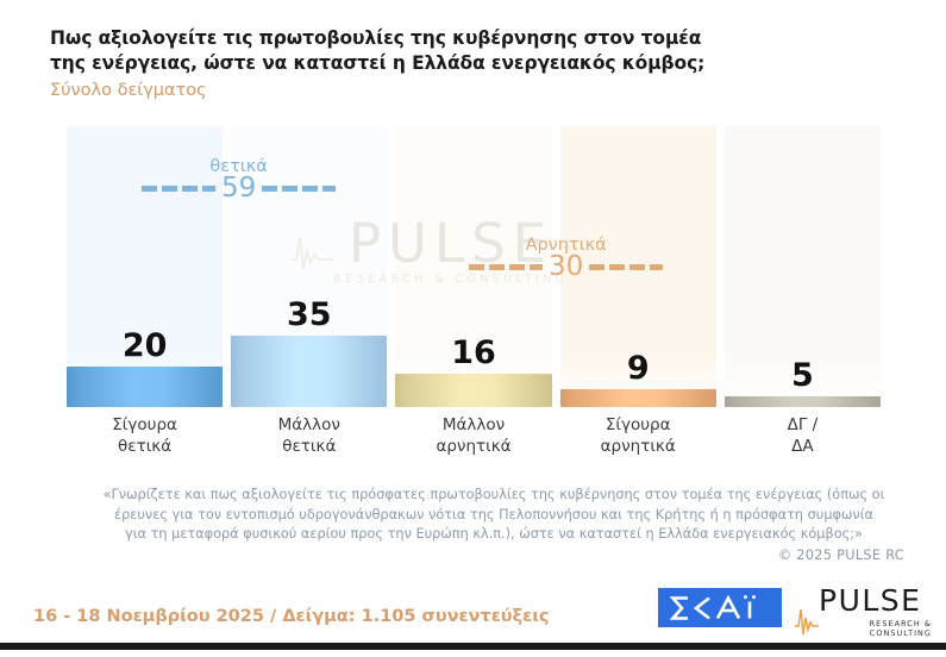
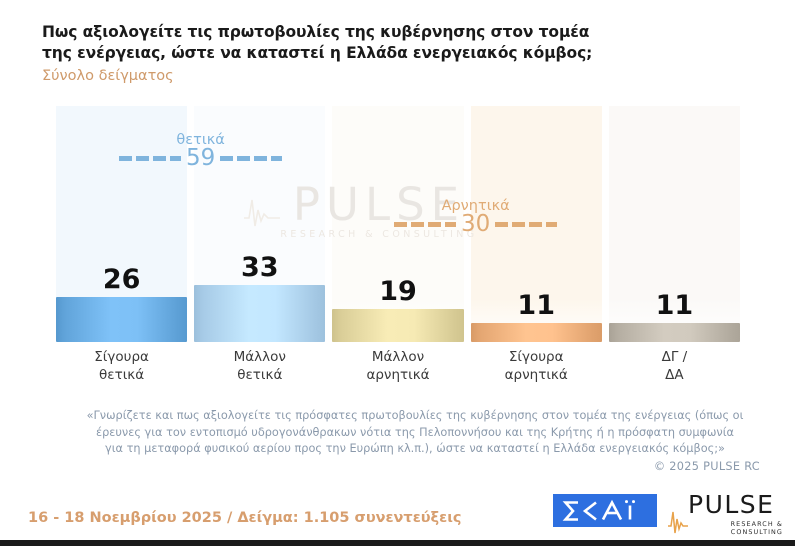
Σίγουρα θετικά: 20 -> 26
Μάλλον θετικά: 35 -> 33
Μάλλον αρνητικά: 16 -> 19
Σίγουρα αρνητικά: 9 -> 11
ΔΓ / ΔΑ: 5 -> 11
